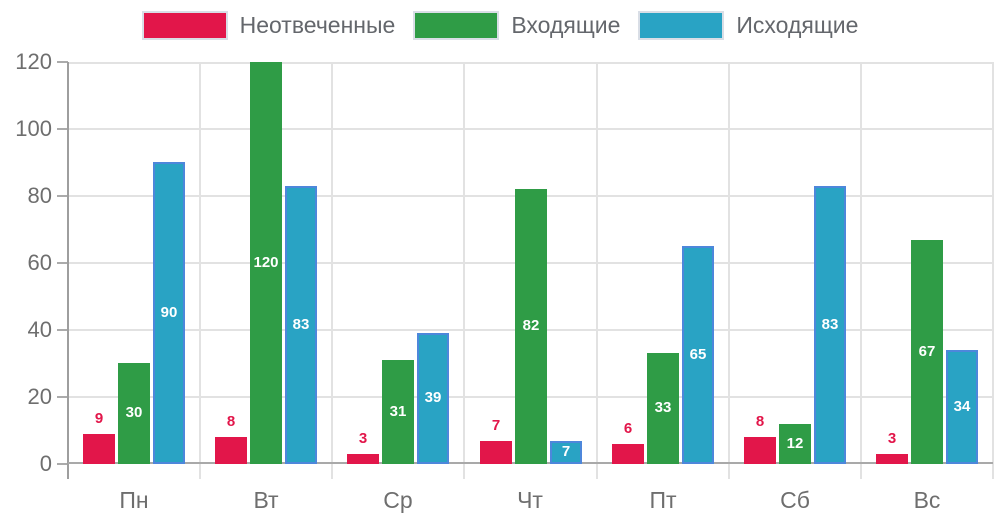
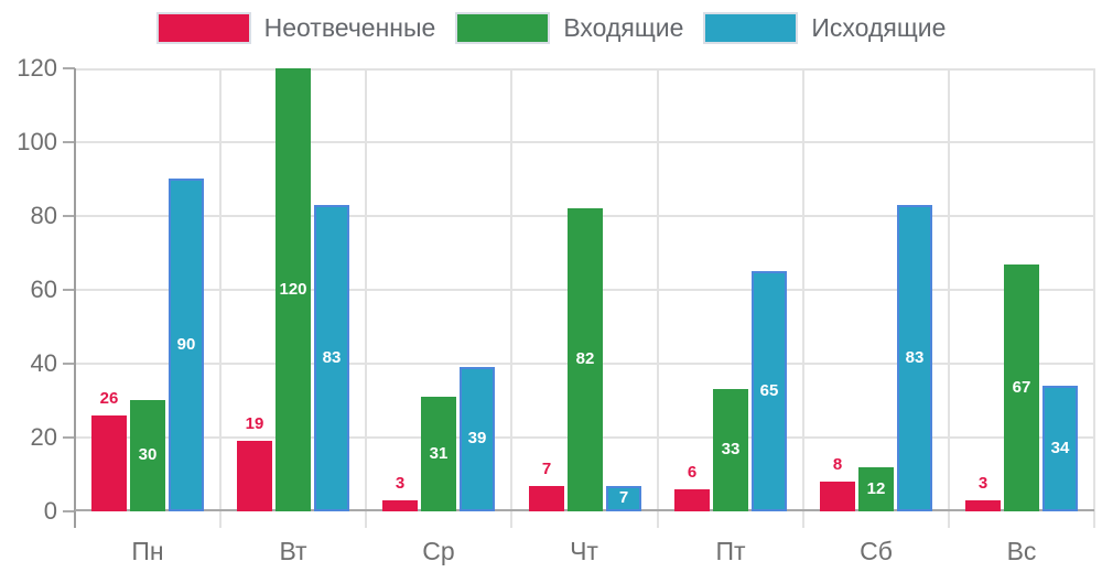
Неотвеченные/Пн: 9 -> 26
Неотвеченные/Вт: 8 -> 19
